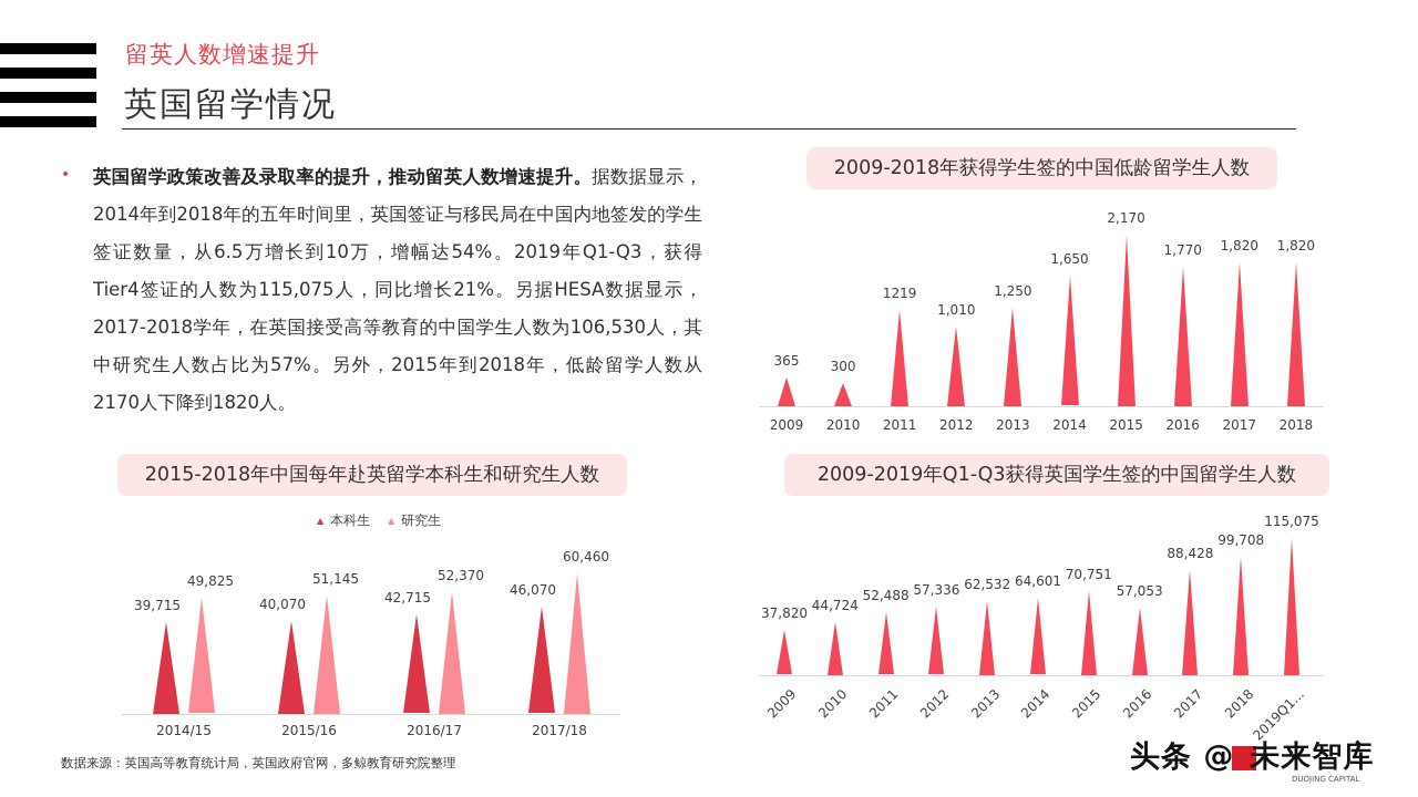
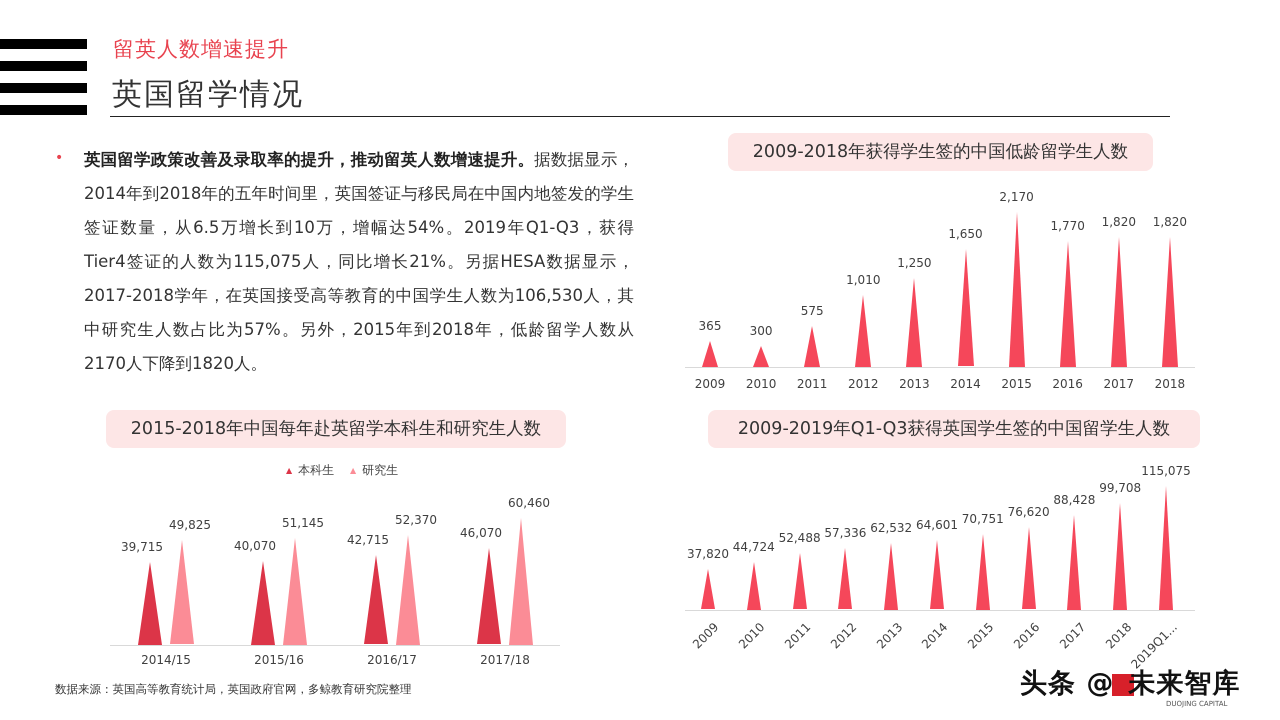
2009-2018年获得学生签的中国低龄留学生人数/2011: 1219 -> 575
2009-2019年Q1-Q3获得英国学生签的中国留学生人数/2016: 57,053 -> 76,620
